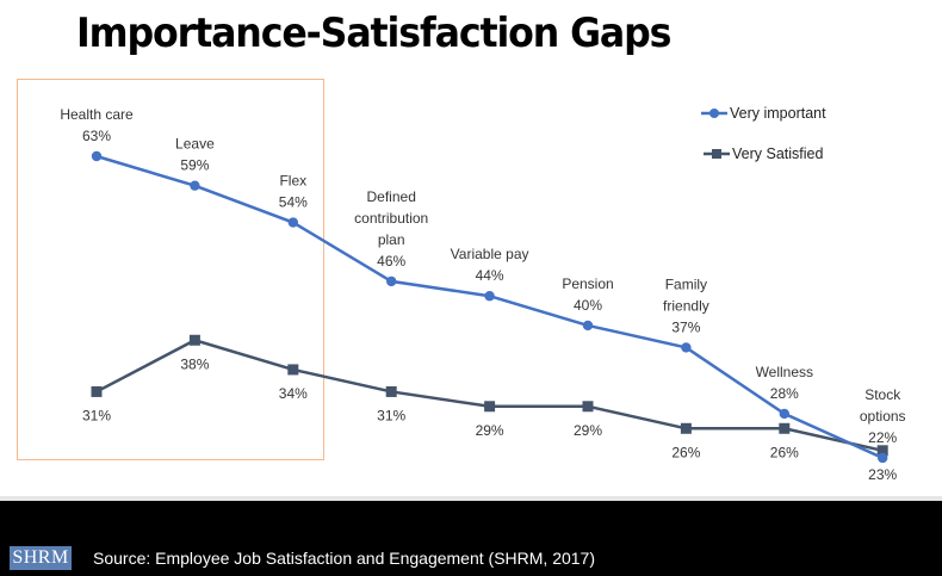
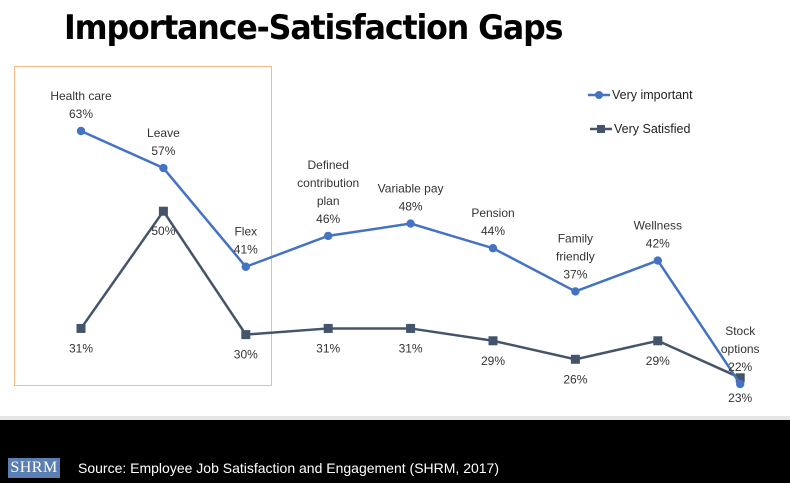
Very important/Leave: 59% -> 57%
Very Satisfied/Leave: 38% -> 50%
Very important/Flex: 54% -> 41%
Very Satisfied/Flex: 34% -> 30%
Very important/Variable pay: 44% -> 48%
Very Satisfied/Variable pay: 29% -> 31%
Very important/Pension: 40% -> 44%
Very important/Wellness: 28% -> 42%
Very Satisfied/Wellness: 26% -> 29%
